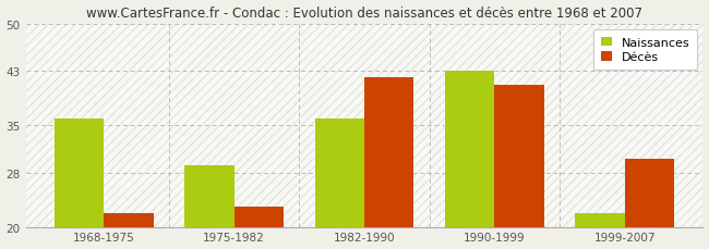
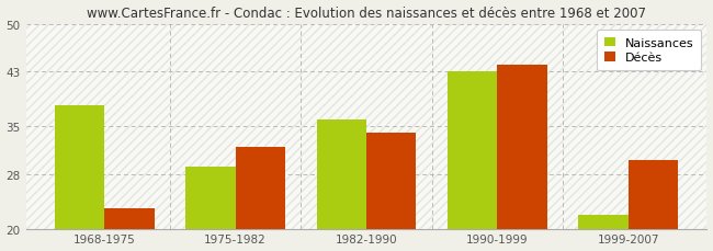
Naissances/1968-1975: 36 -> 38
Décès/1968-1975: 22 -> 23
Décès/1975-1982: 23 -> 32
Décès/1982-1990: 42 -> 34
Décès/1990-1999: 41 -> 44
